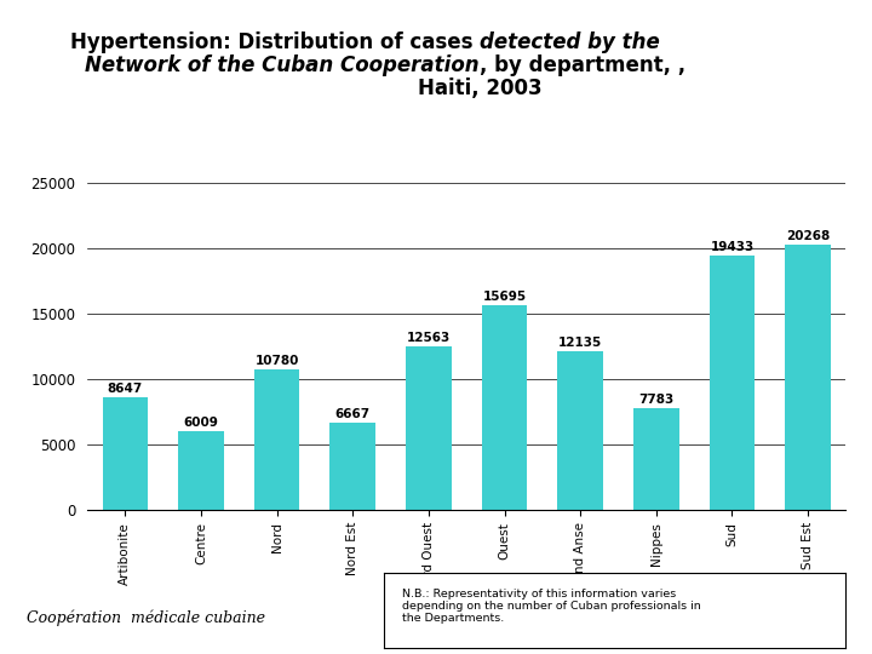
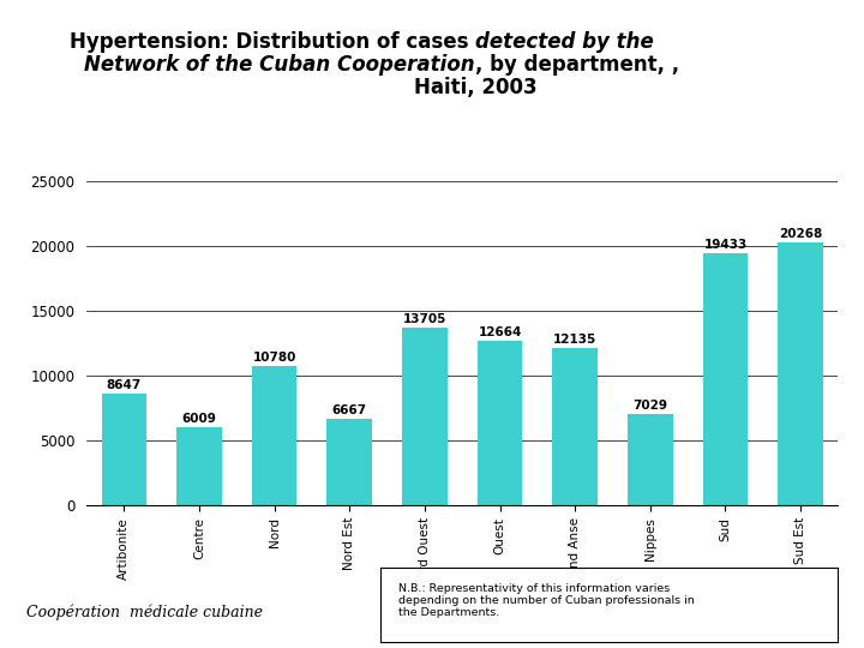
Nord Ouest: 12563 -> 13705
Ouest: 15695 -> 12664
Nippes: 7783 -> 7029
